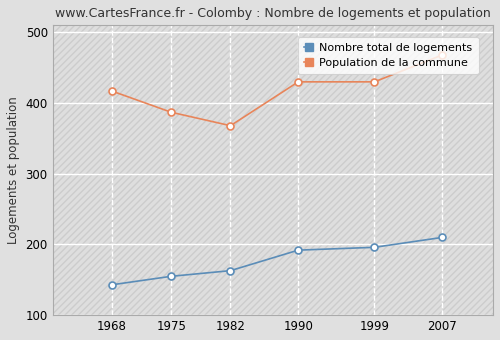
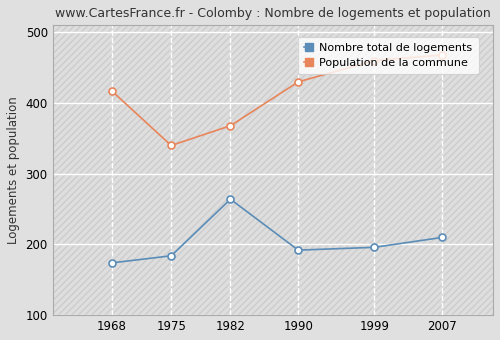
Nombre total de logements/1968: 143 -> 174
Nombre total de logements/1975: 155 -> 184
Population de la commune/1975: 387 -> 340
Nombre total de logements/1982: 163 -> 264
Population de la commune/1999: 430 -> 460
